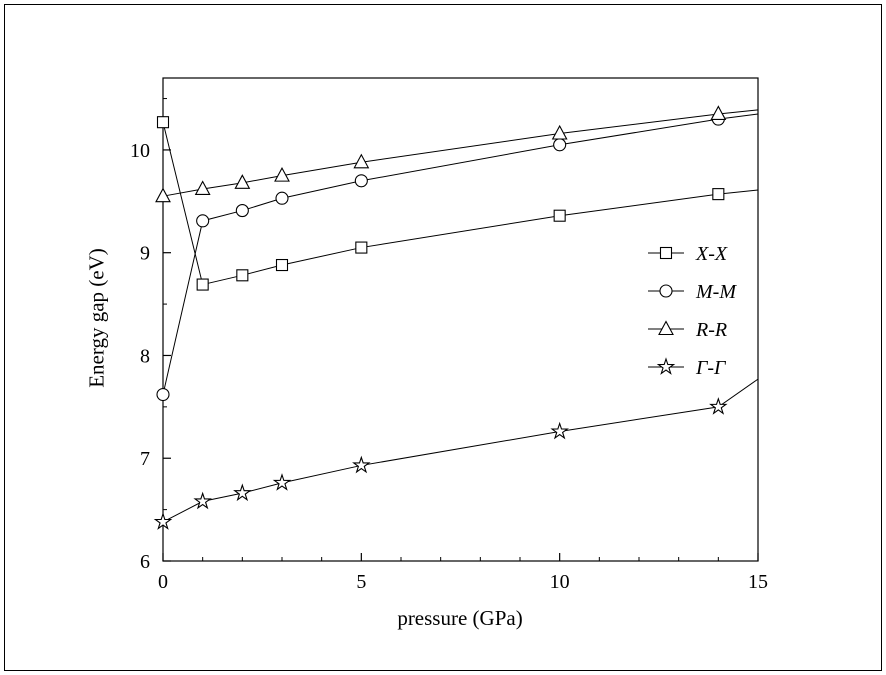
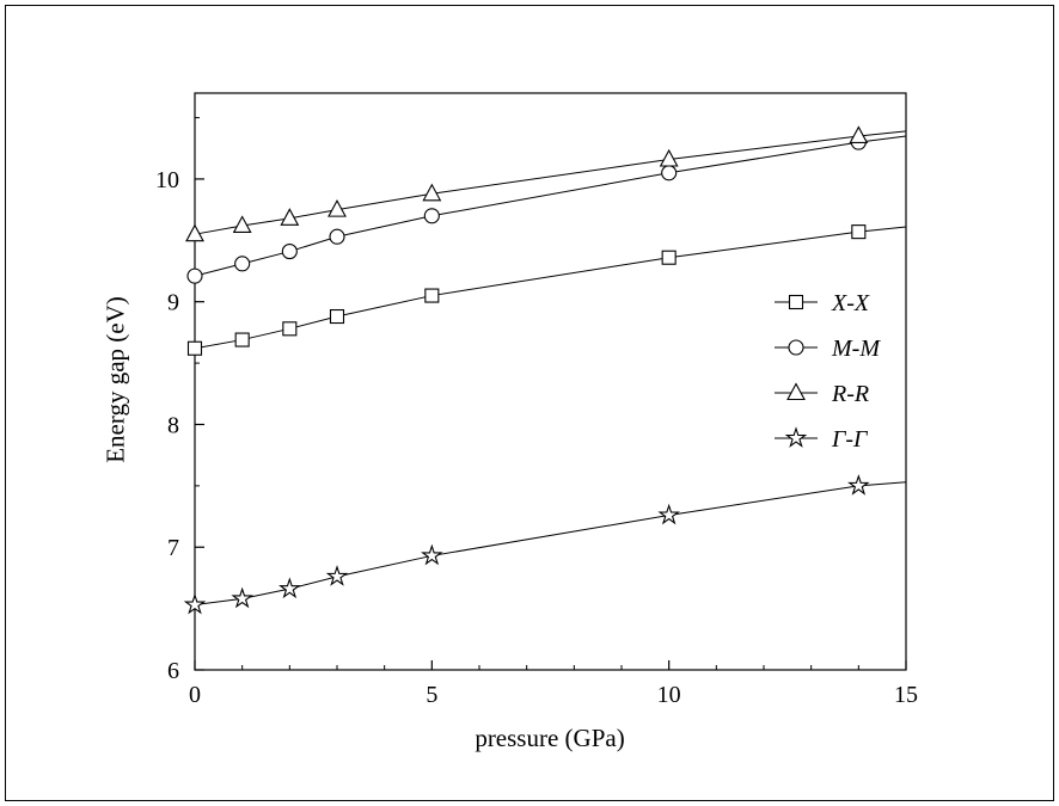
X-X/0: 10.27 -> 8.62
M-M/0: 7.62 -> 9.21
Γ-Γ/0: 6.38 -> 6.53
Γ-Γ/15: 7.77 -> 7.53
